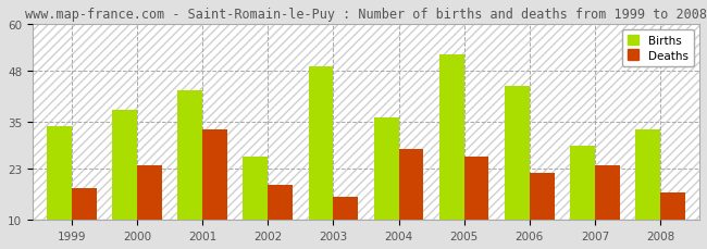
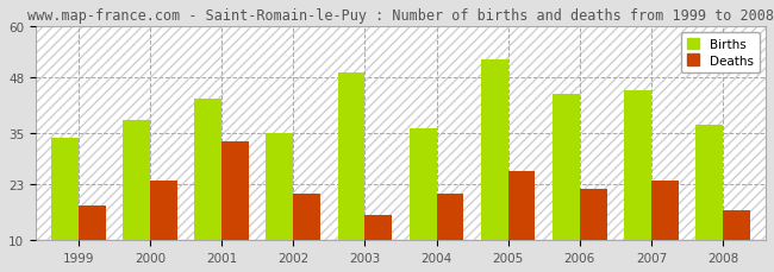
Births/2002: 26 -> 35
Deaths/2002: 19 -> 21
Deaths/2004: 28 -> 21
Births/2007: 29 -> 45
Births/2008: 33 -> 37
